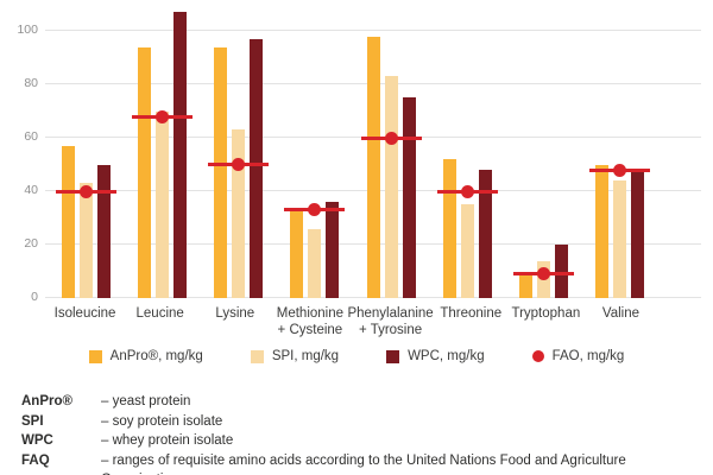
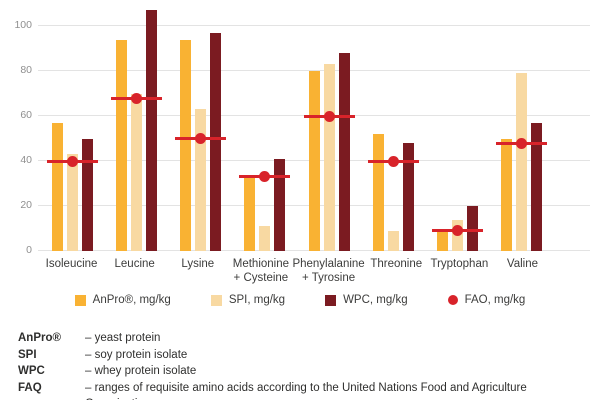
SPI, mg/kg/Methionine + Cysteine: 26 -> 11
WPC, mg/kg/Methionine + Cysteine: 36 -> 41
AnPro®, mg/kg/Phenylalanine + Tyrosine: 98 -> 80
WPC, mg/kg/Phenylalanine + Tyrosine: 75 -> 88
SPI, mg/kg/Threonine: 35 -> 9
SPI, mg/kg/Valine: 44 -> 79
WPC, mg/kg/Valine: 48 -> 57
